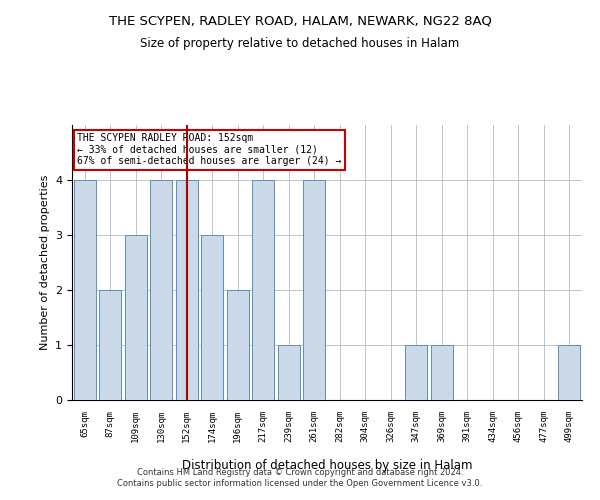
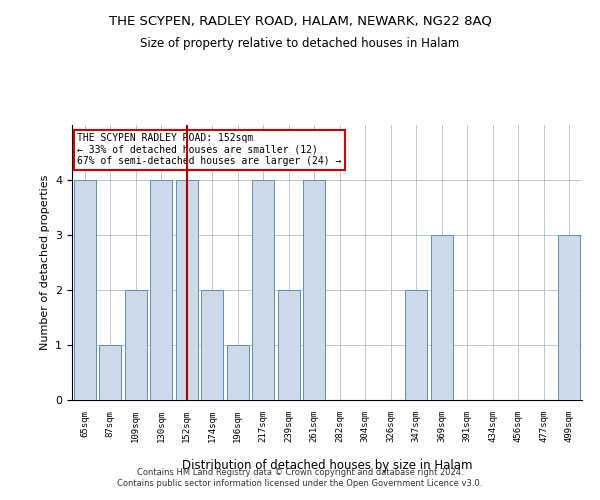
87sqm: 2 -> 1
109sqm: 3 -> 2
174sqm: 3 -> 2
196sqm: 2 -> 1
239sqm: 1 -> 2
347sqm: 1 -> 2
369sqm: 1 -> 3
499sqm: 1 -> 3
